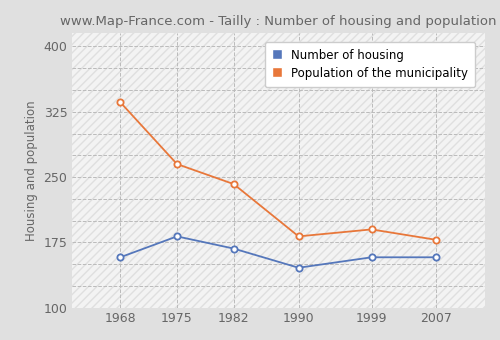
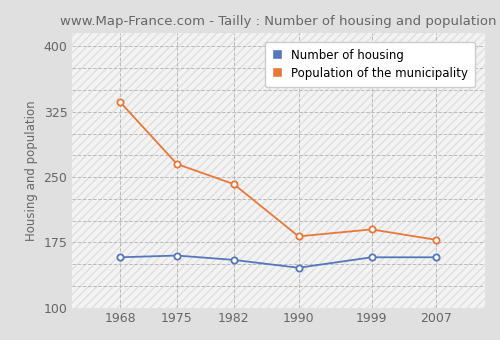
Number of housing/1975: 182 -> 160
Number of housing/1982: 168 -> 155
